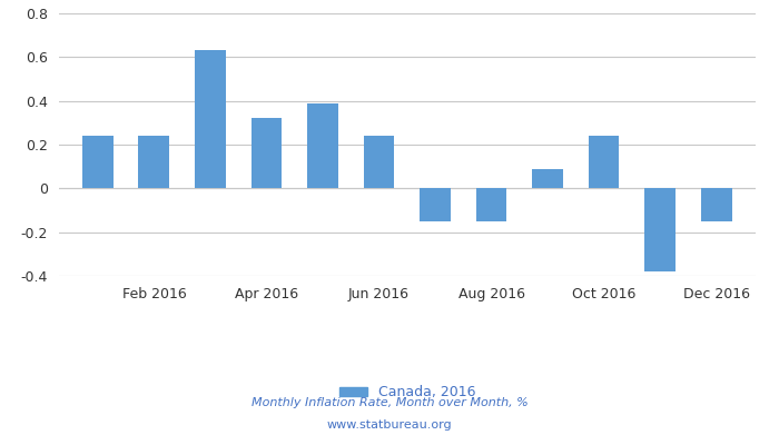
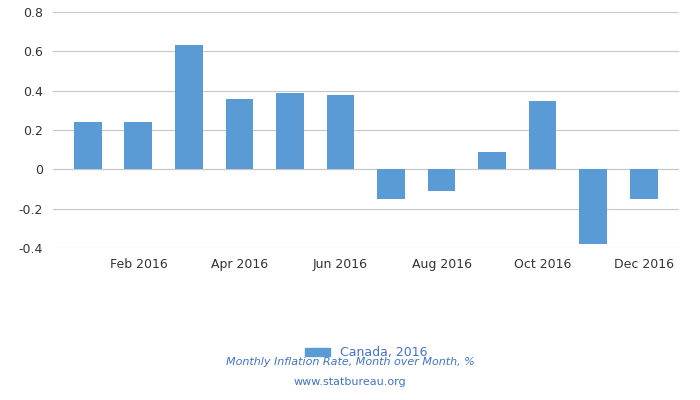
Apr 2016: 0.32 -> 0.36
Jun 2016: 0.24 -> 0.38
Aug 2016: -0.15 -> -0.11
Oct 2016: 0.24 -> 0.35
